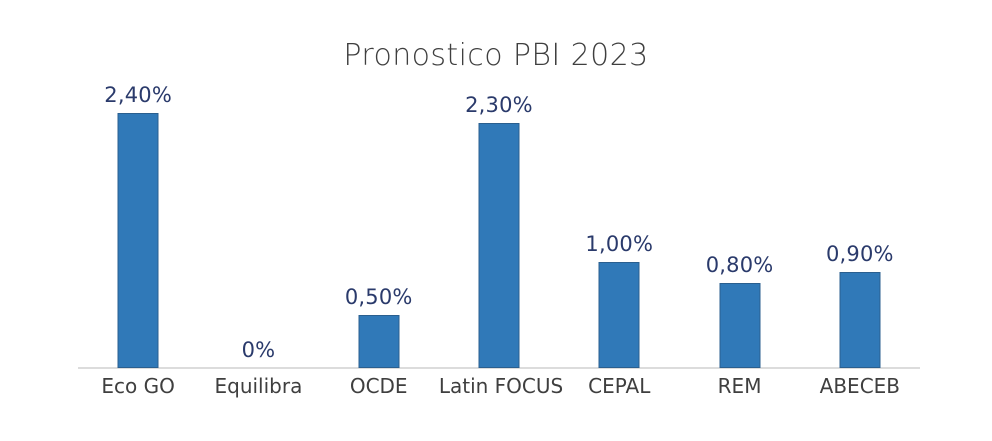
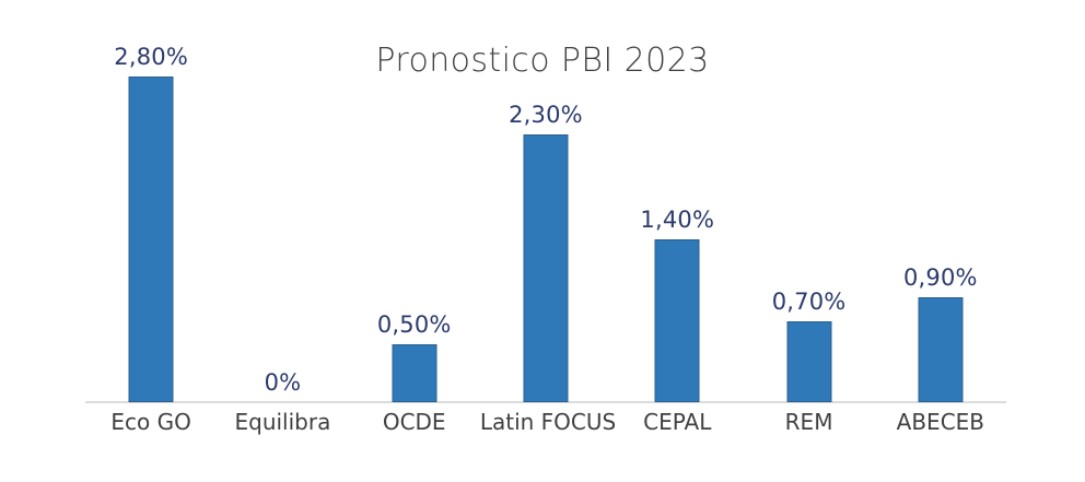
Eco GO: 2,40% -> 2,80%
CEPAL: 1,00% -> 1,40%
REM: 0,80% -> 0,70%
